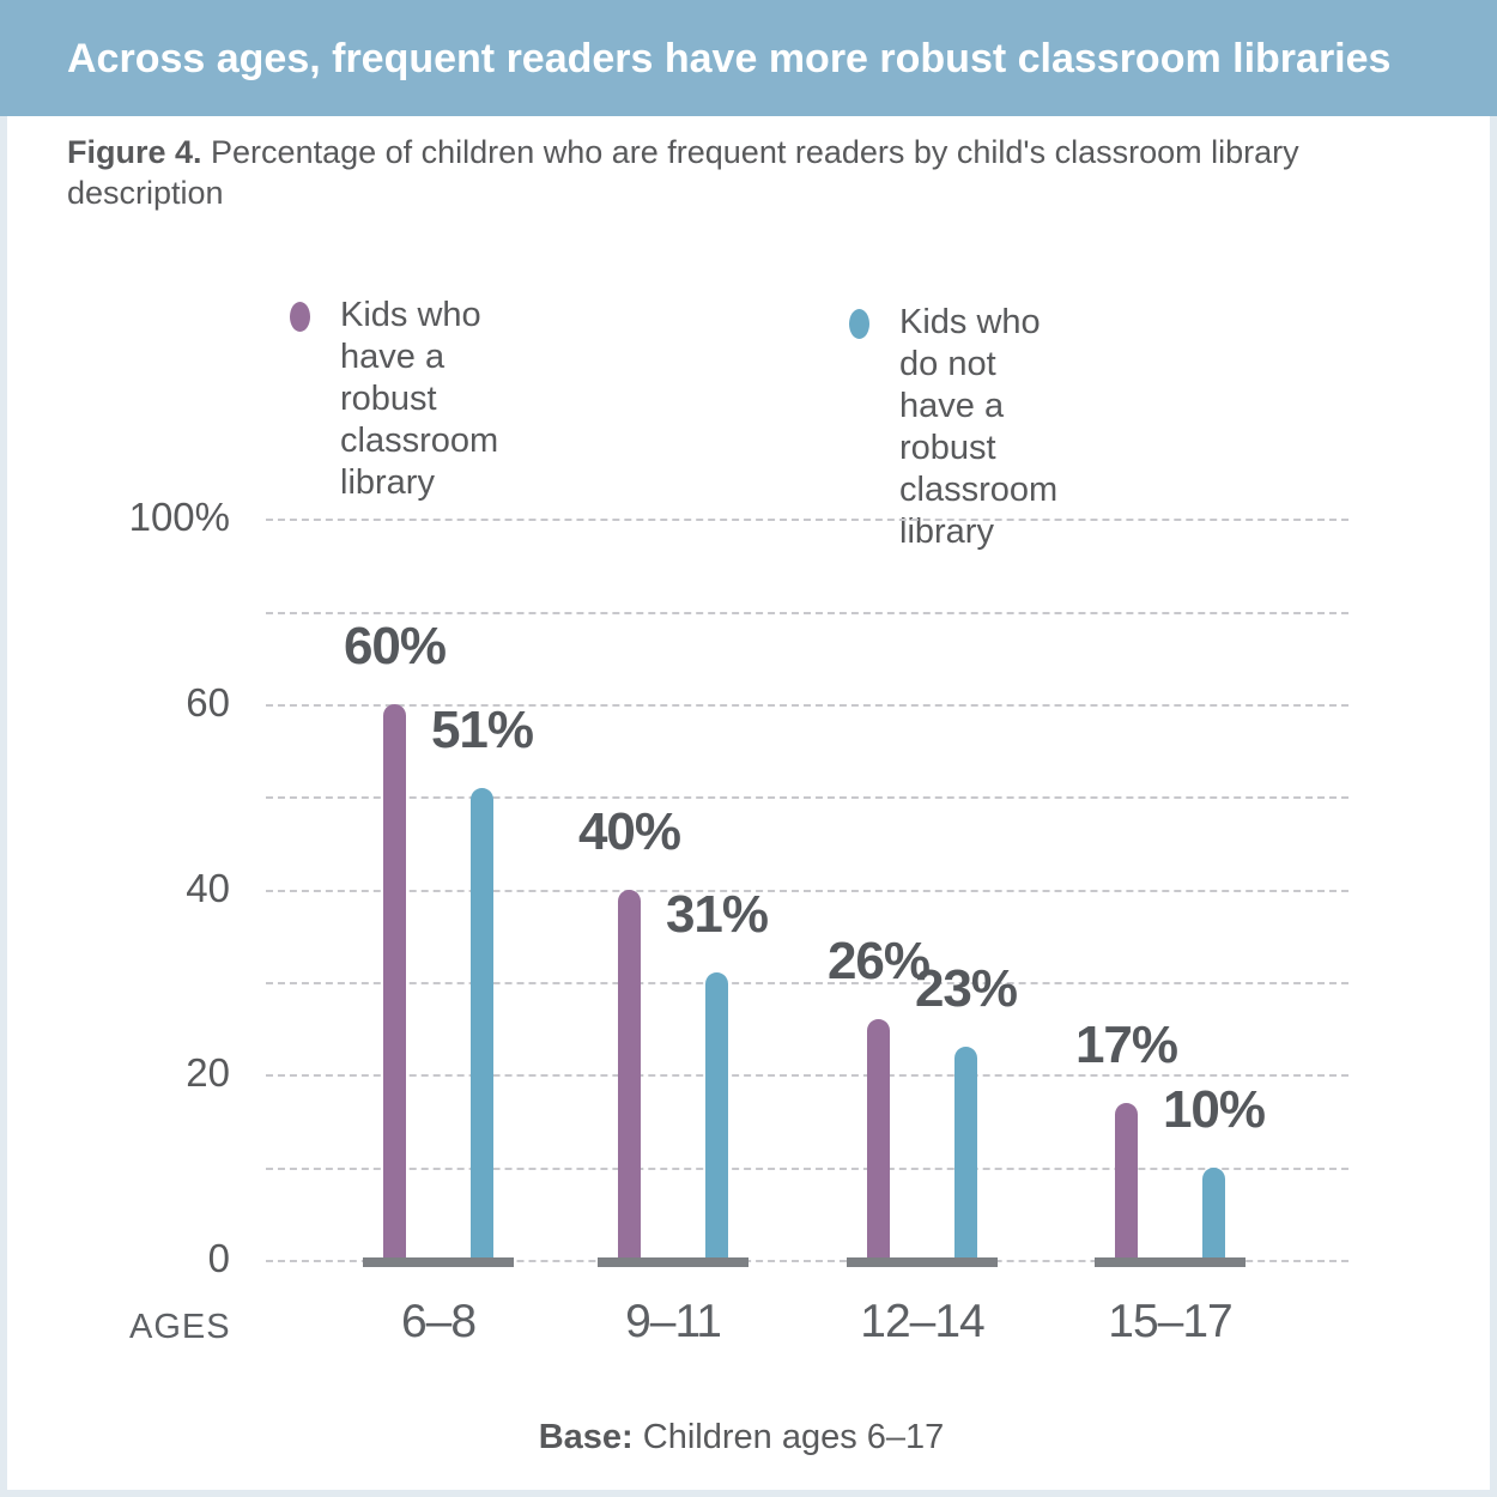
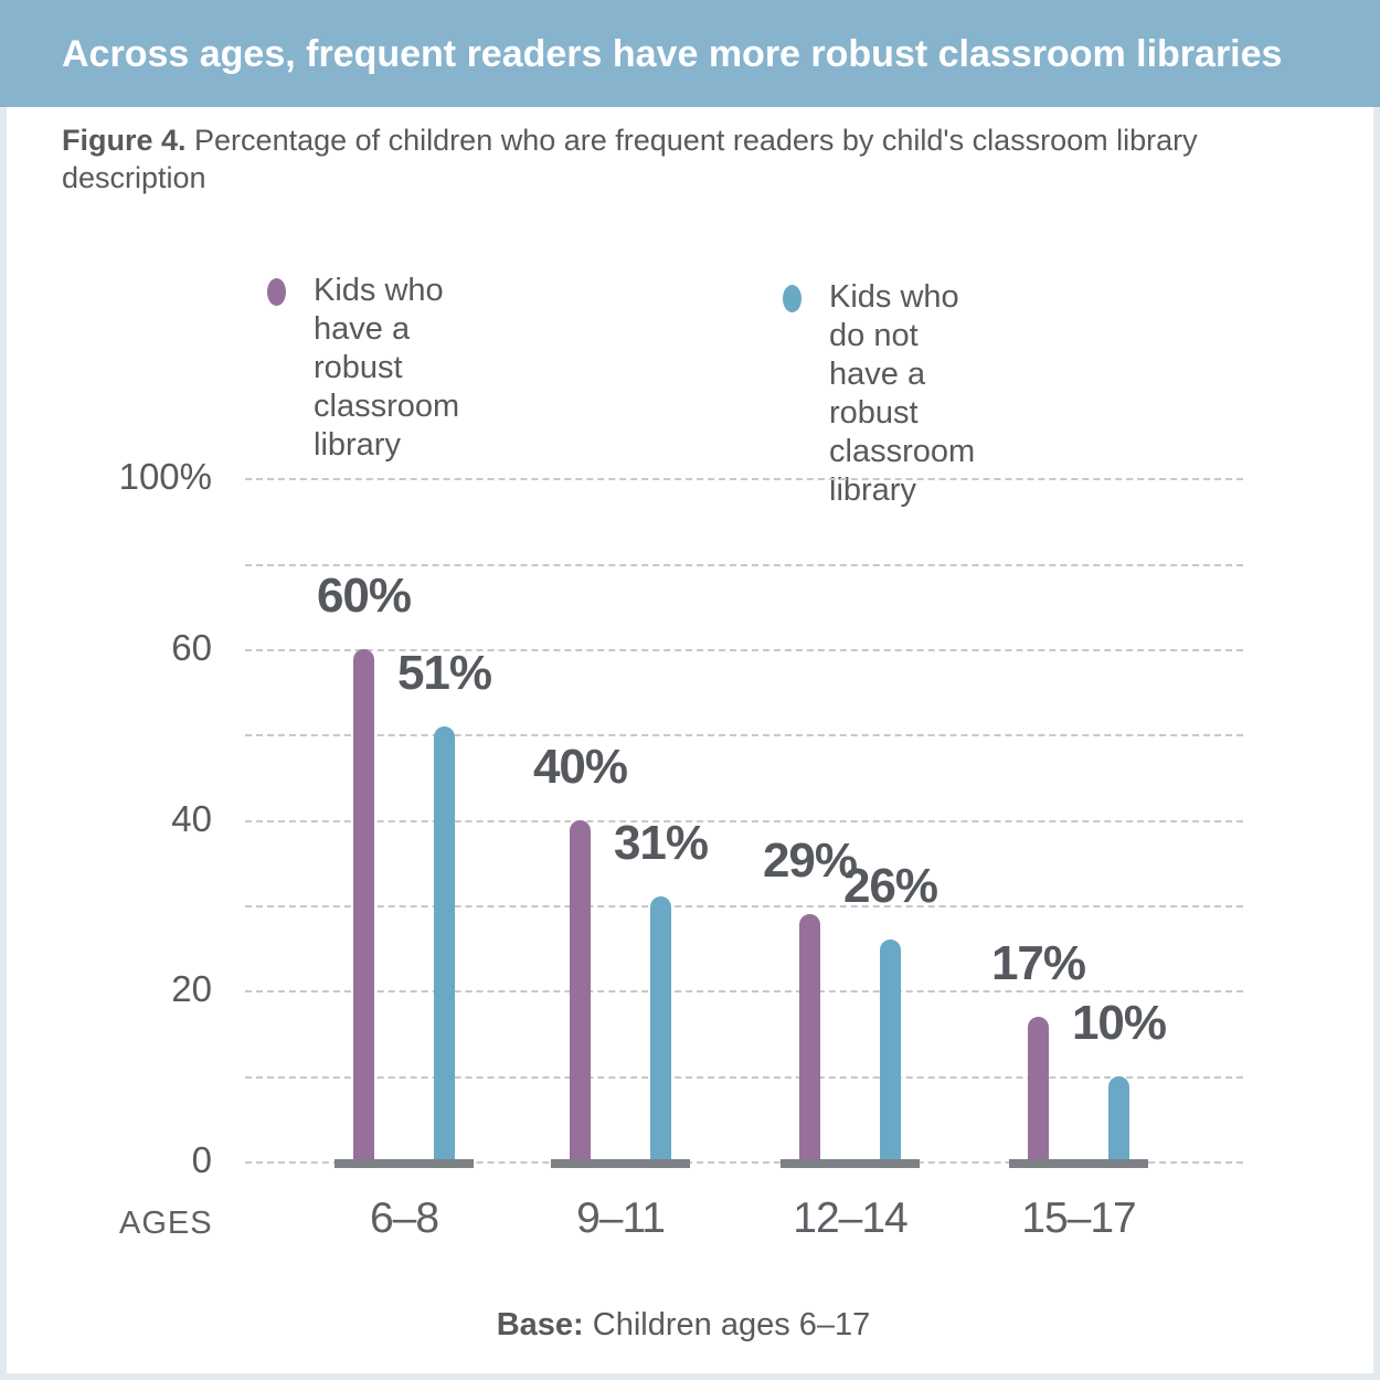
Kids who have a robust classroom library/12–14: 26% -> 29%
Kids who do not have a robust classroom library/12–14: 23% -> 26%
